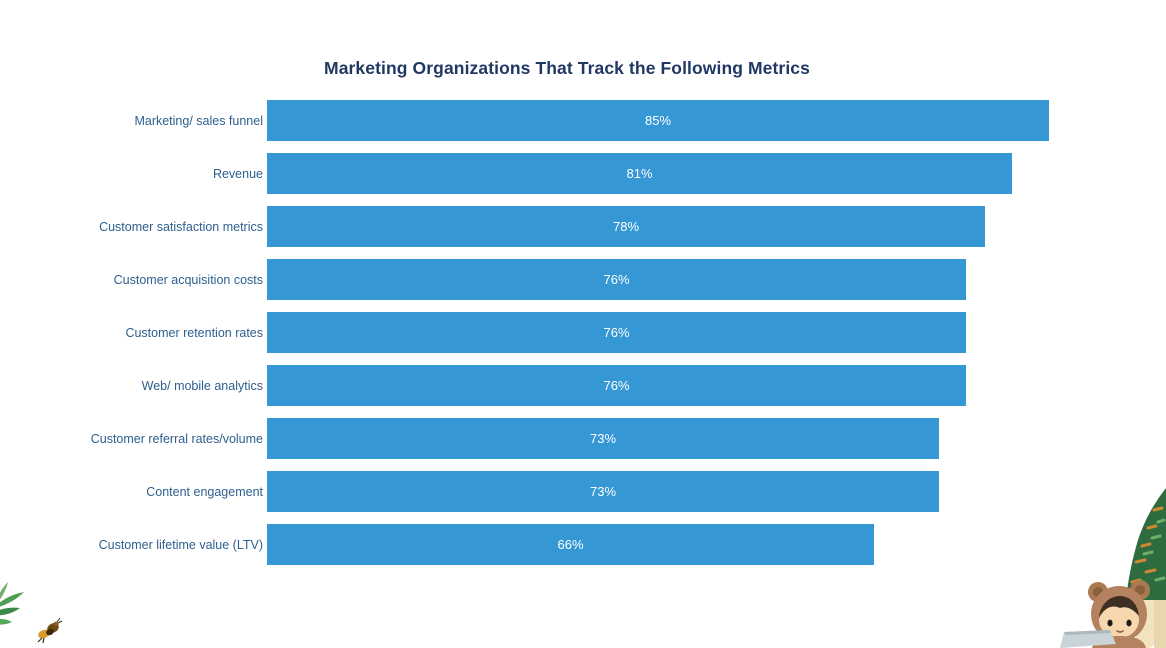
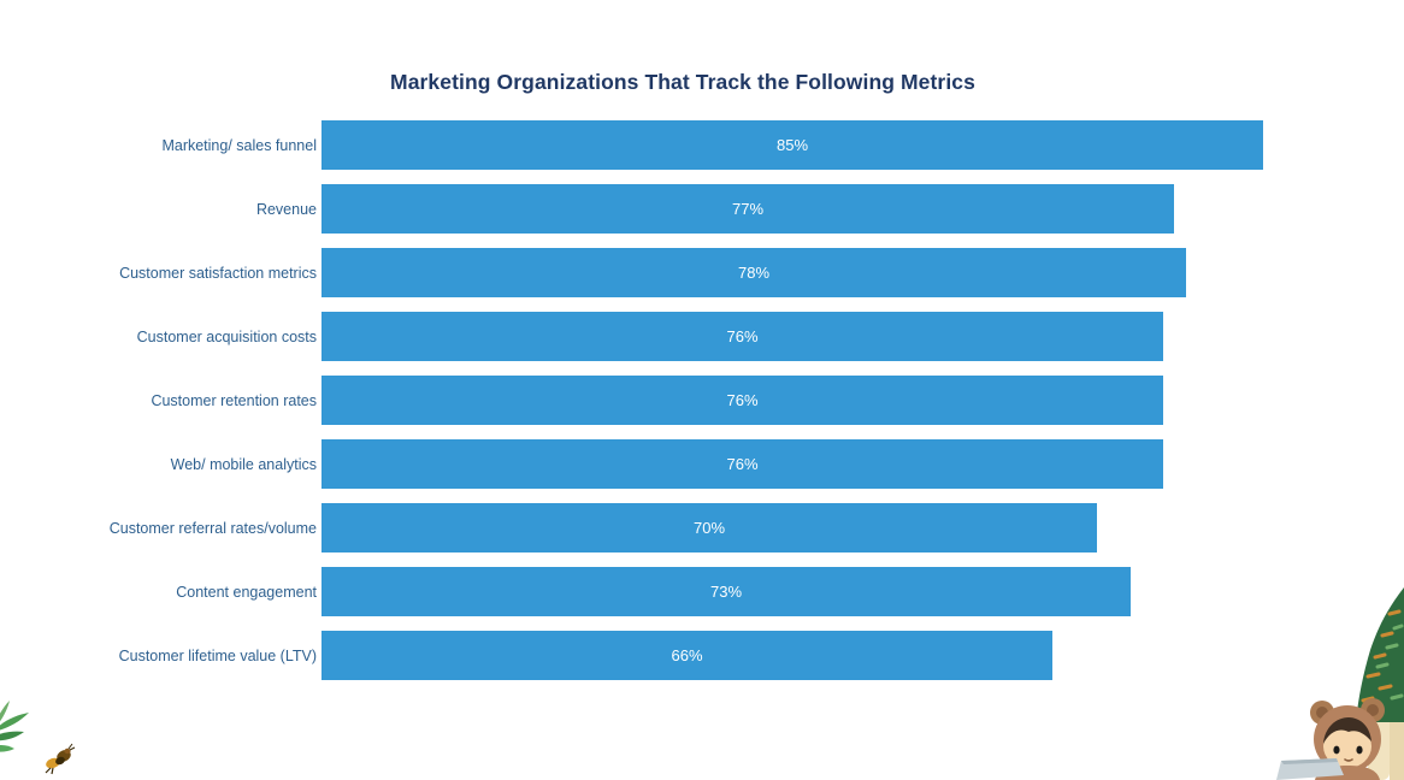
Revenue: 81% -> 77%
Customer referral rates/volume: 73% -> 70%
